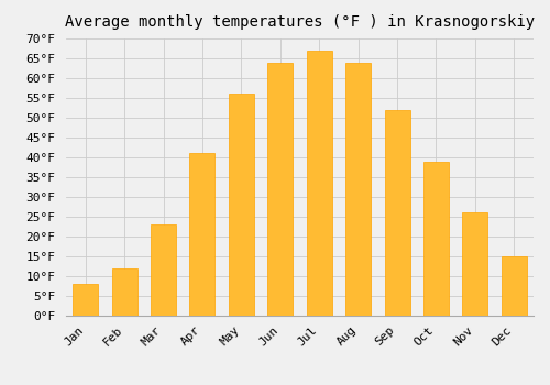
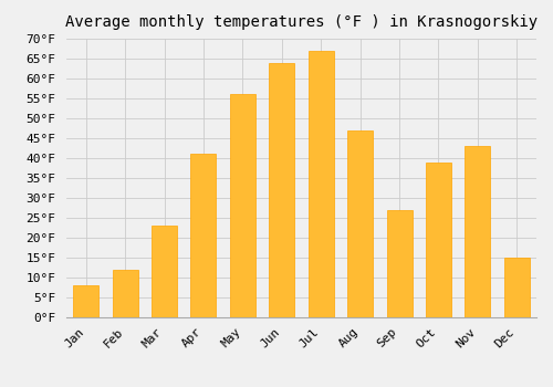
Aug: 64°F -> 47°F
Sep: 52°F -> 27°F
Nov: 26°F -> 43°F
